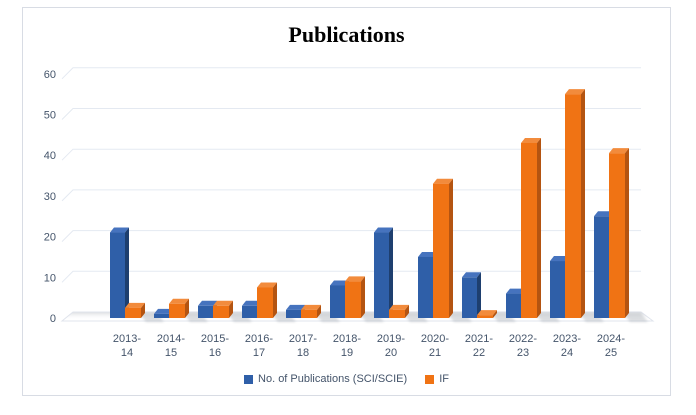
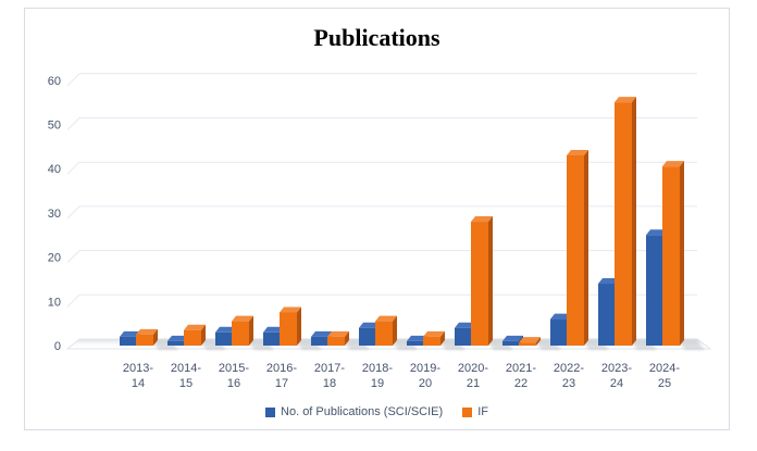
No. of Publications (SCI/SCIE)/2013-14: 21 -> 2
IF/2015-16: 3 -> 6
No. of Publications (SCI/SCIE)/2018-19: 8 -> 4
IF/2018-19: 9 -> 6
No. of Publications (SCI/SCIE)/2019-20: 21 -> 1
No. of Publications (SCI/SCIE)/2020-21: 15 -> 4
IF/2020-21: 33 -> 28
No. of Publications (SCI/SCIE)/2021-22: 10 -> 1
